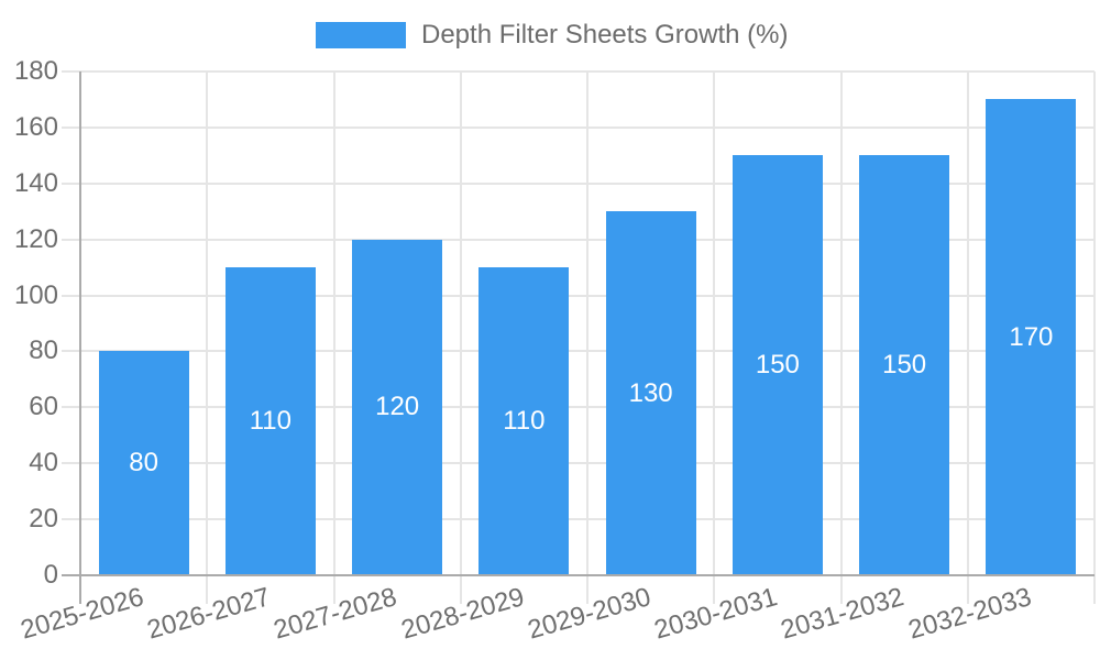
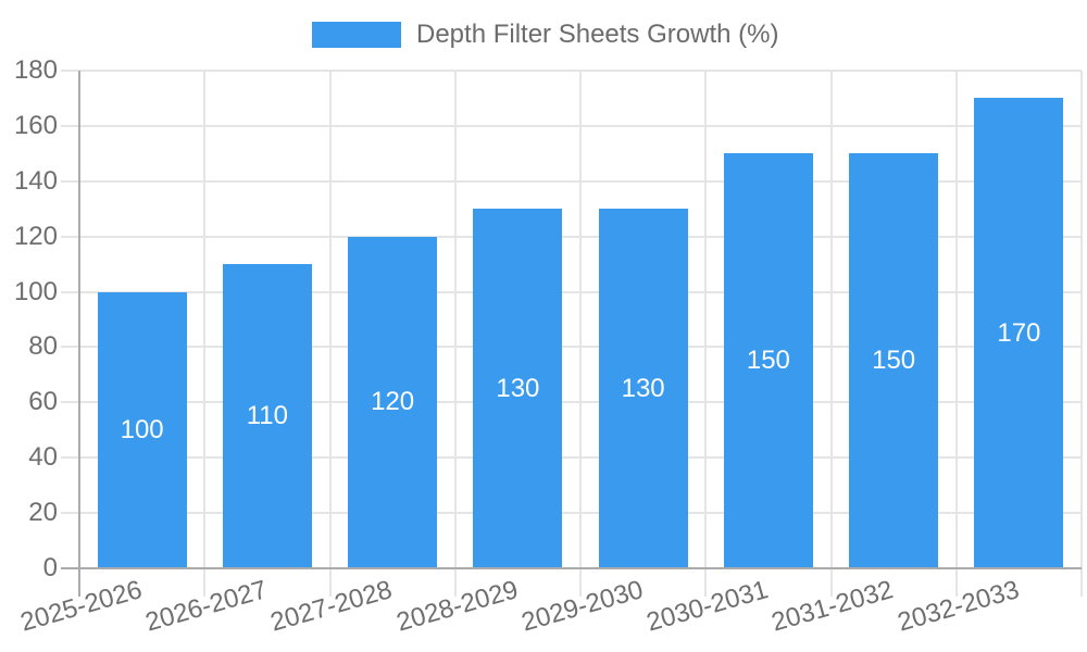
2025-2026: 80 -> 100
2028-2029: 110 -> 130
